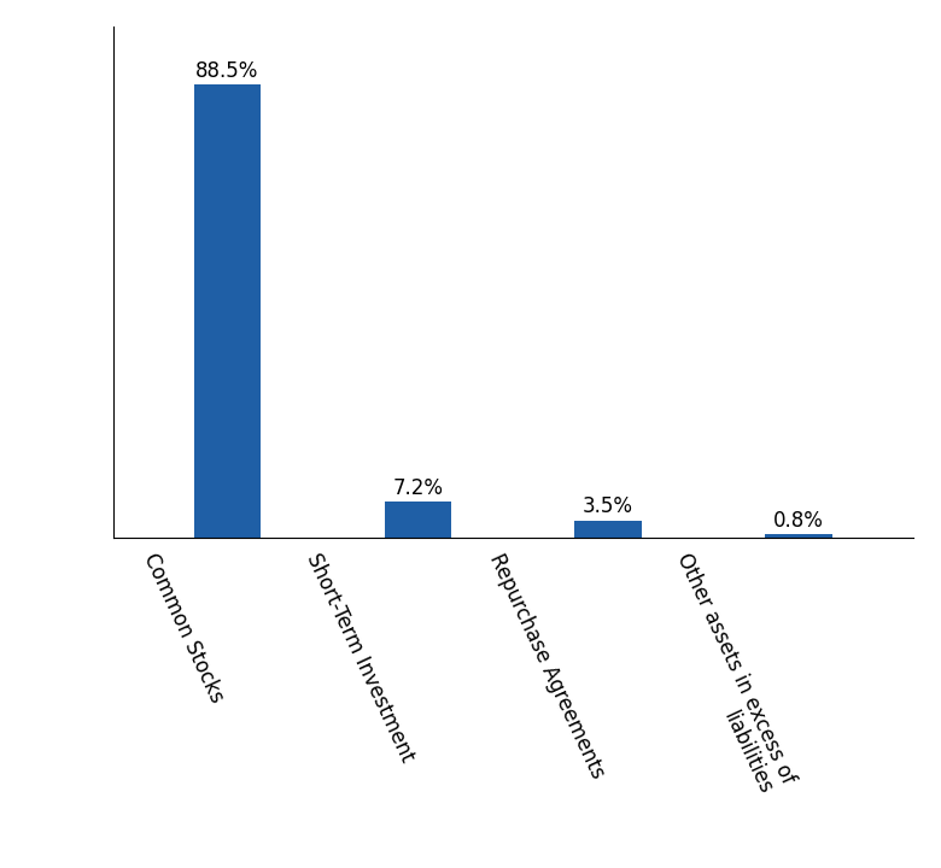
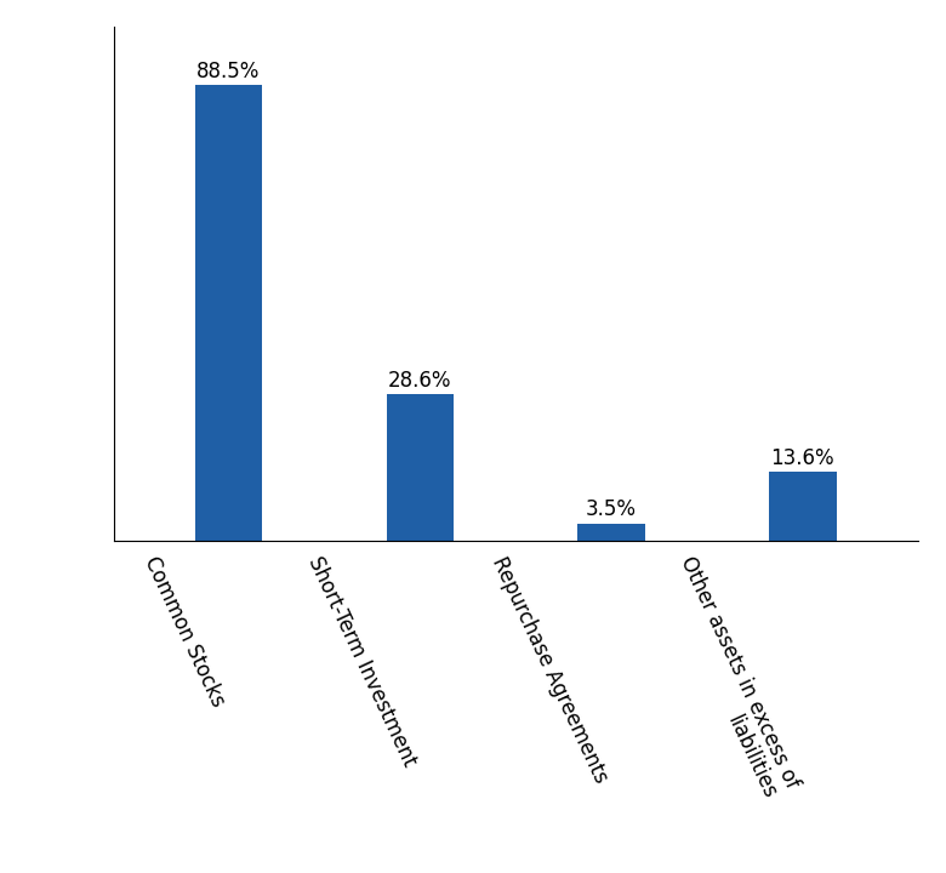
Short-Term Investment: 7.2% -> 28.6%
Other assets in excess of liabilities: 0.8% -> 13.6%
